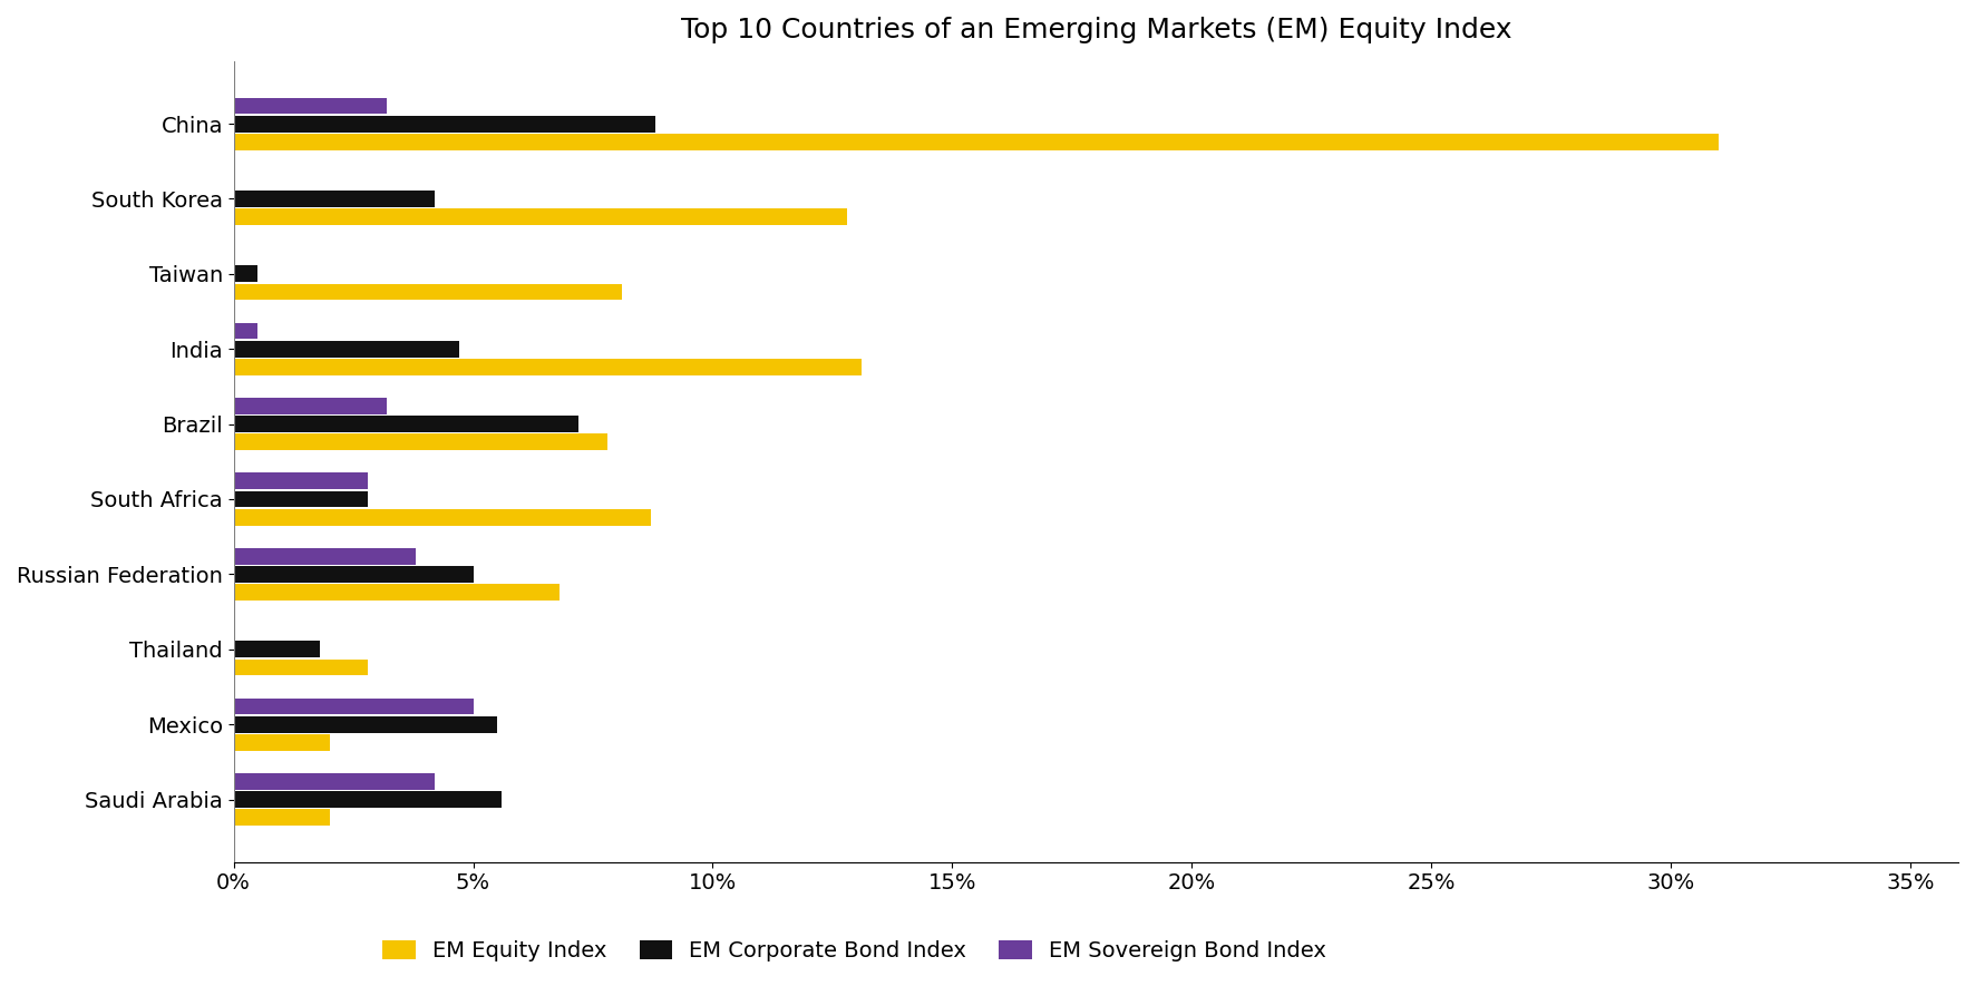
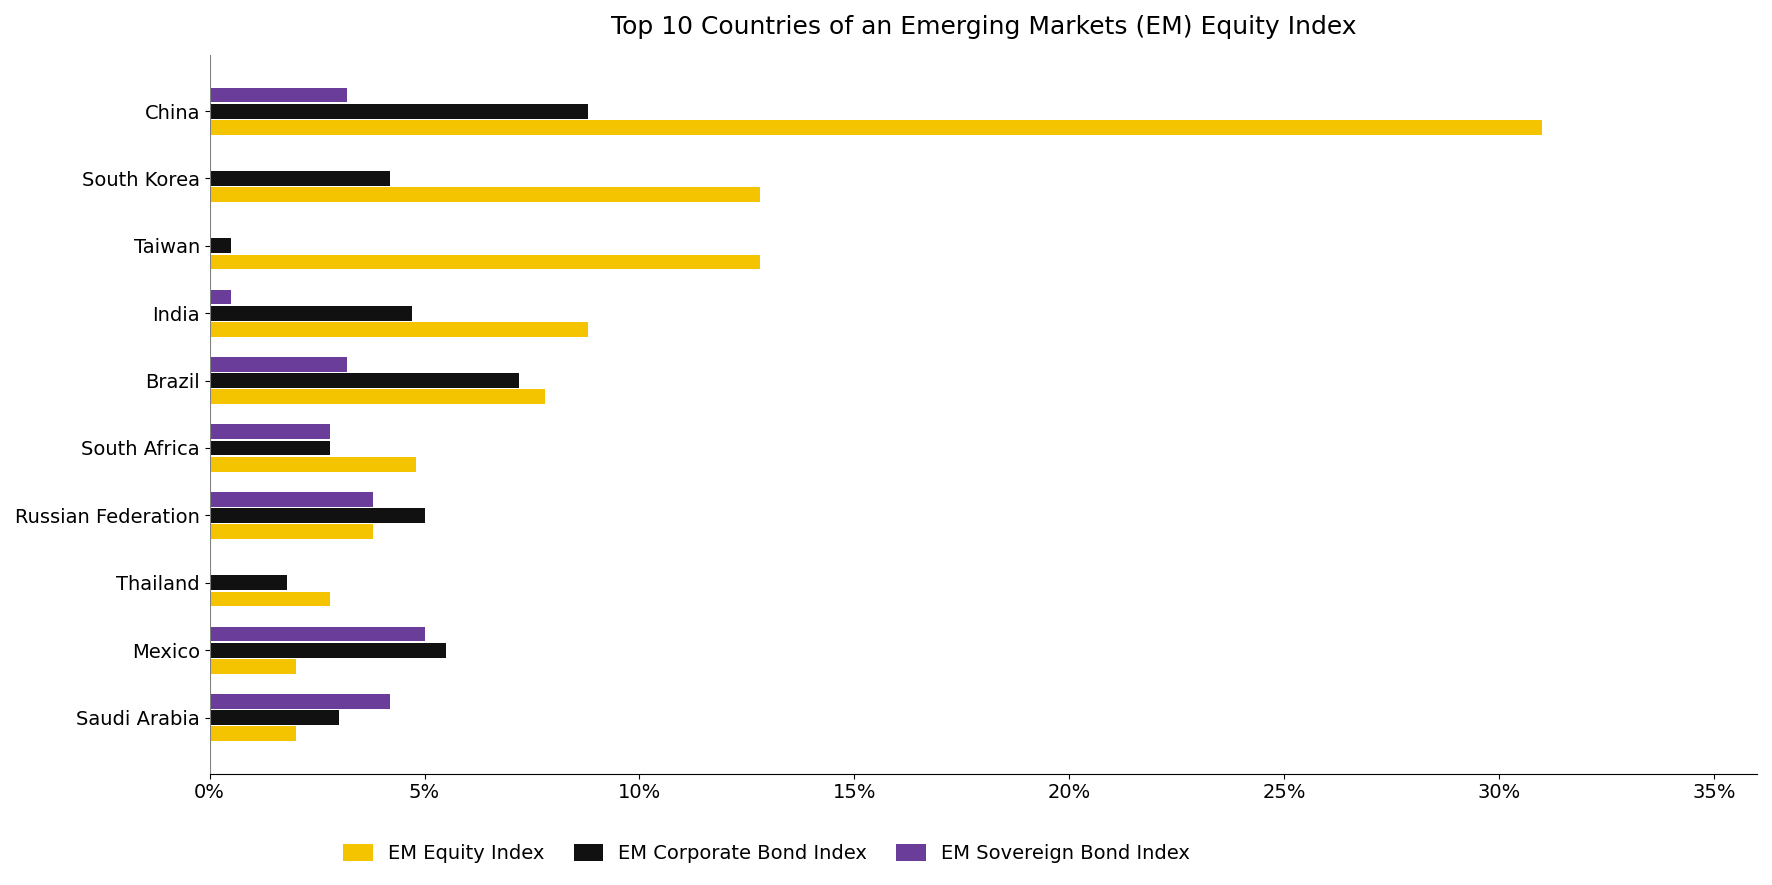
EM Equity Index/Taiwan: 8.1% -> 12.8%
EM Equity Index/India: 13.1% -> 8.8%
EM Equity Index/South Africa: 8.7% -> 4.8%
EM Equity Index/Russian Federation: 6.8% -> 3.8%
EM Corporate Bond Index/Saudi Arabia: 5.6% -> 3.0%
